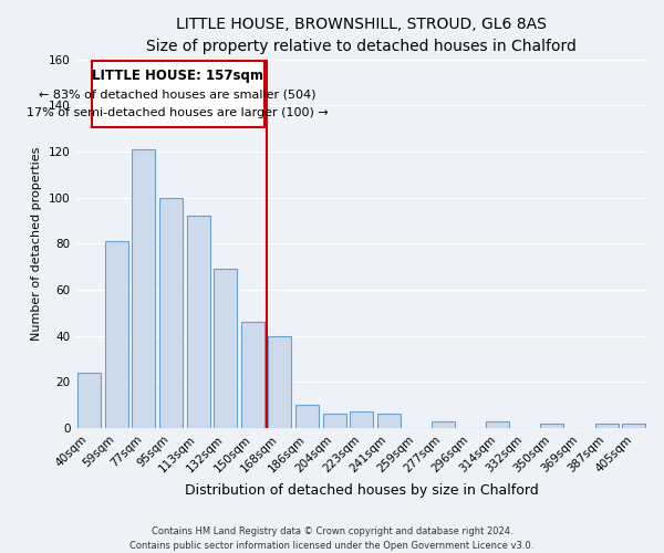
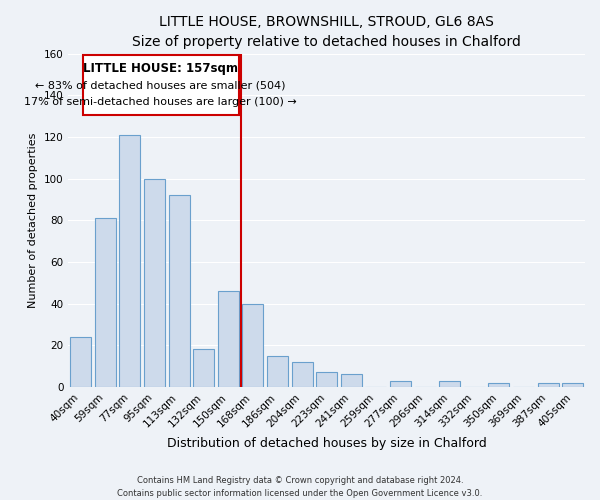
132sqm: 69 -> 18
186sqm: 10 -> 15
204sqm: 6 -> 12
